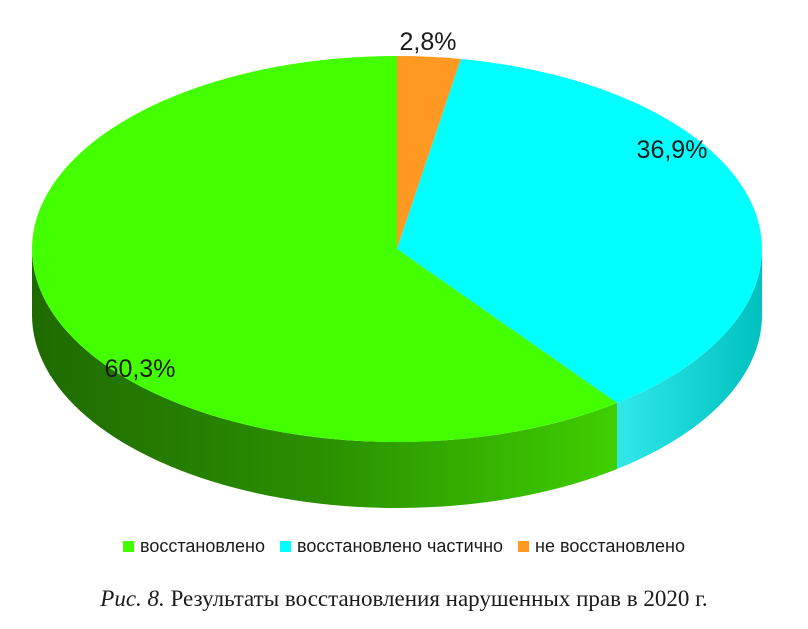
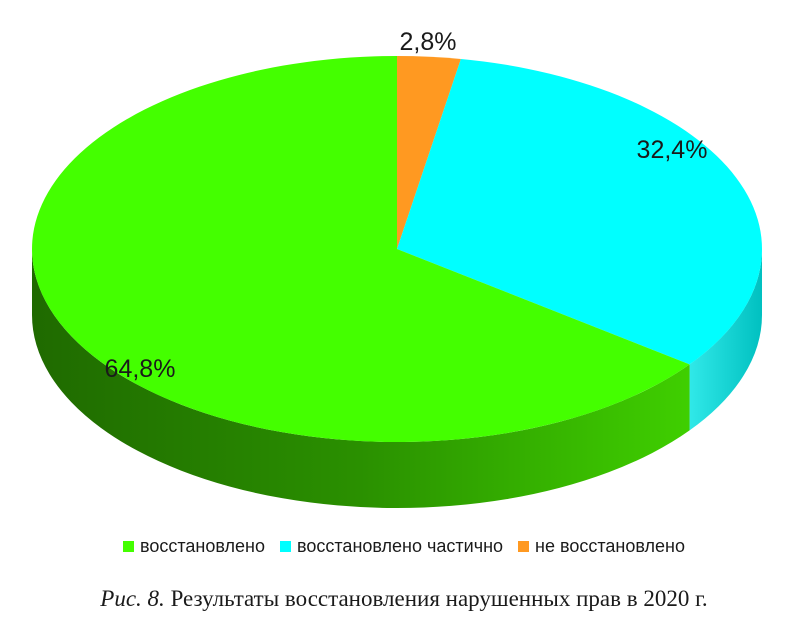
восстановлено: 60,3% -> 64,8%
восстановлено частично: 36,9% -> 32,4%
